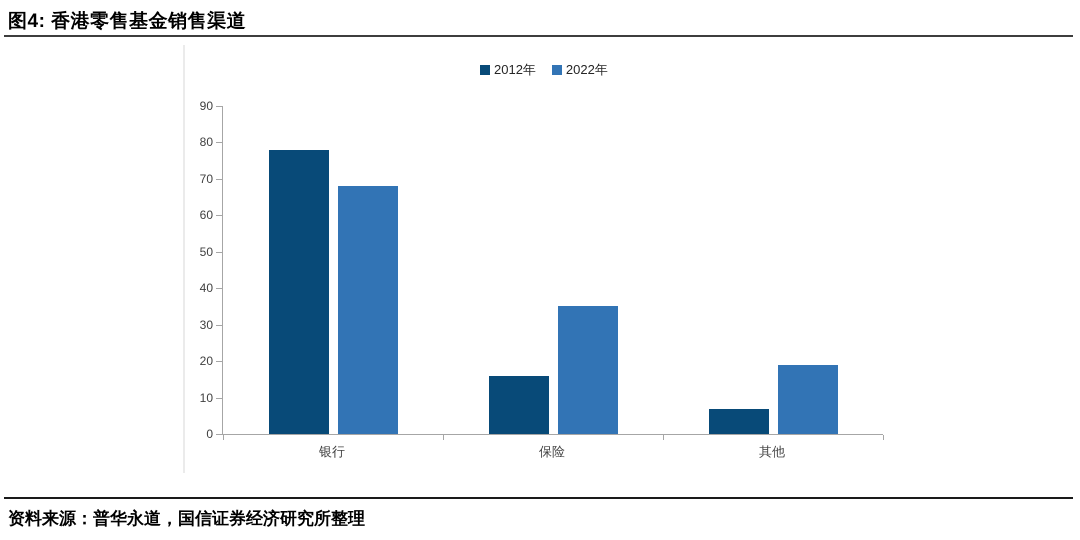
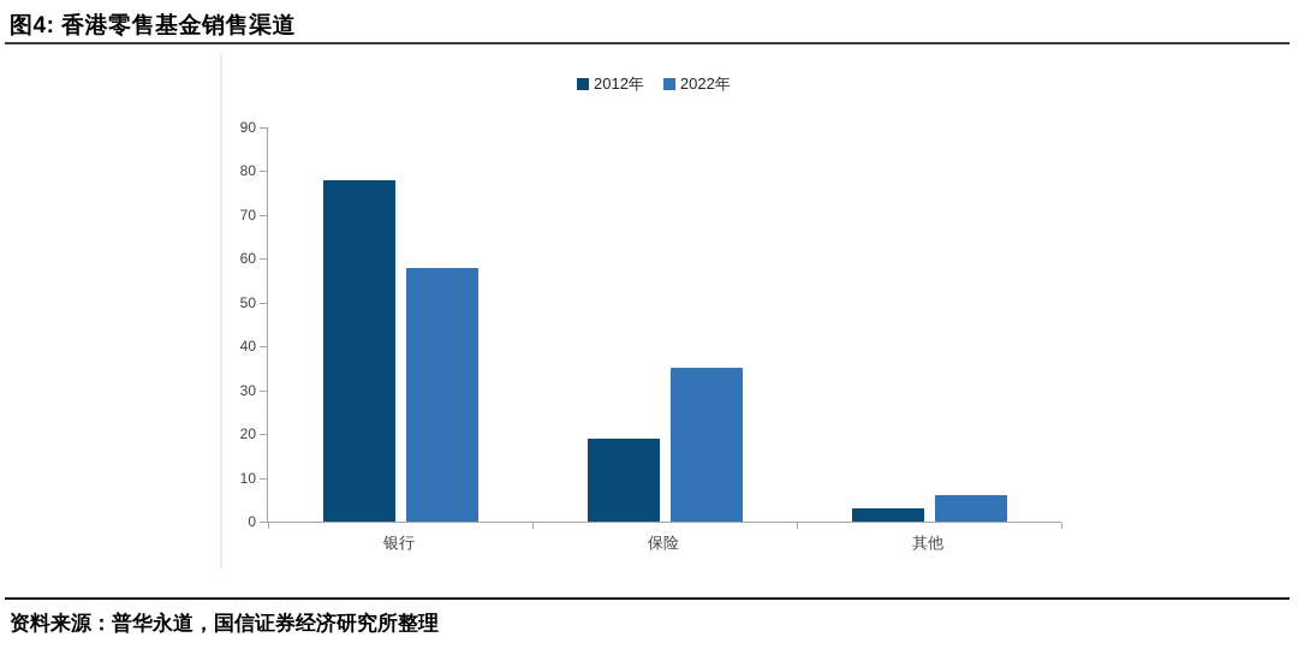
2022年/银行: 68 -> 58
2012年/保险: 16 -> 19
2012年/其他: 7 -> 3
2022年/其他: 19 -> 6
